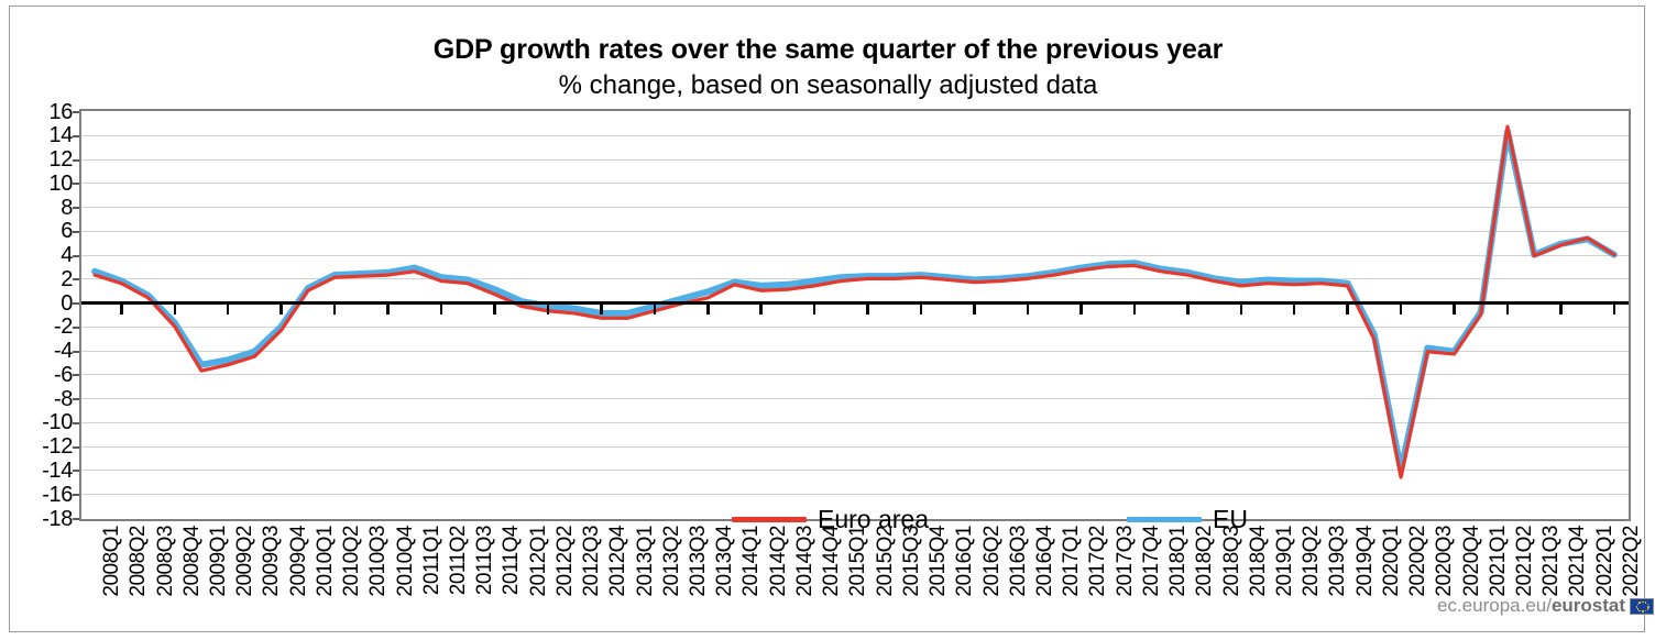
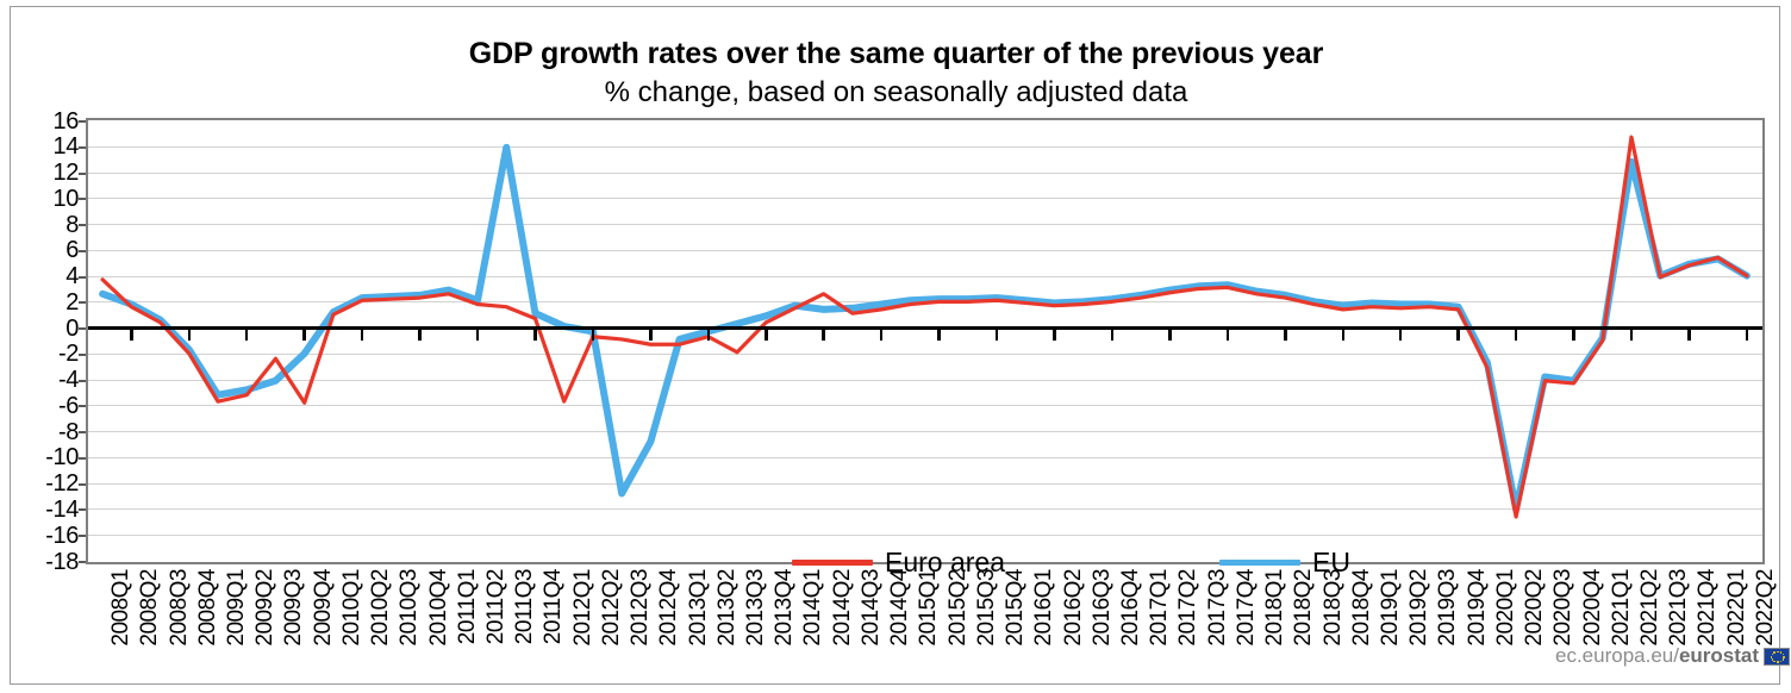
Euro area/2008Q1: 2.3 -> 3.7
Euro area/2009Q3: -4.5 -> -2.4
Euro area/2009Q4: -2.3 -> -5.8
EU/2011Q3: 1.9 -> 13.9
Euro area/2012Q1: -0.3 -> -5.7
EU/2012Q3: -0.5 -> -12.8
EU/2012Q4: -0.9 -> -8.8
Euro area/2013Q3: -0.1 -> -1.9
Euro area/2014Q2: 1.0 -> 2.6
EU/2021Q2: 14.3 -> 12.8
